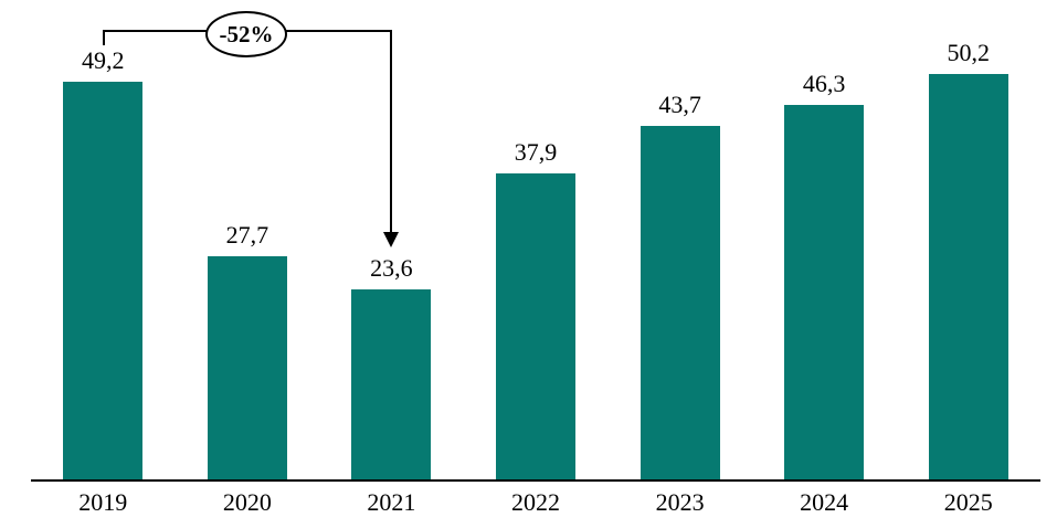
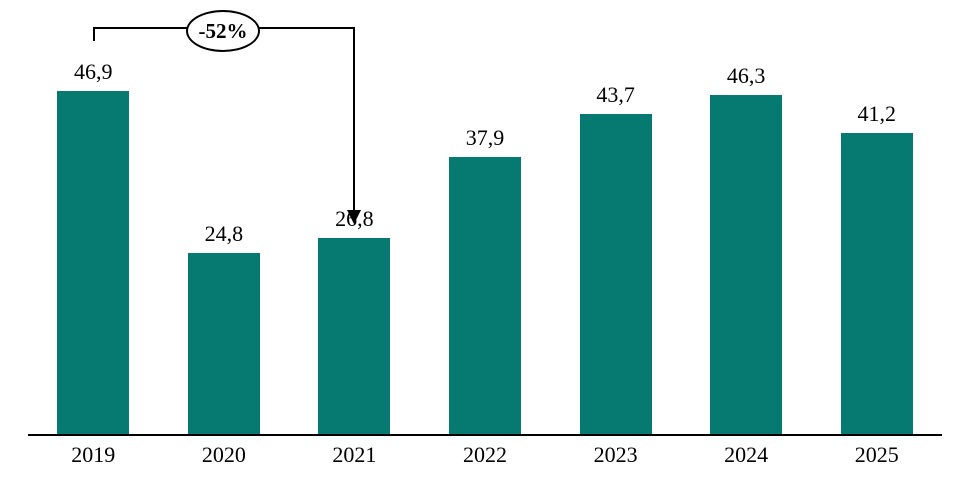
2019: 49,2 -> 46,9
2020: 27,7 -> 24,8
2021: 23,6 -> 26,8
2025: 50,2 -> 41,2
